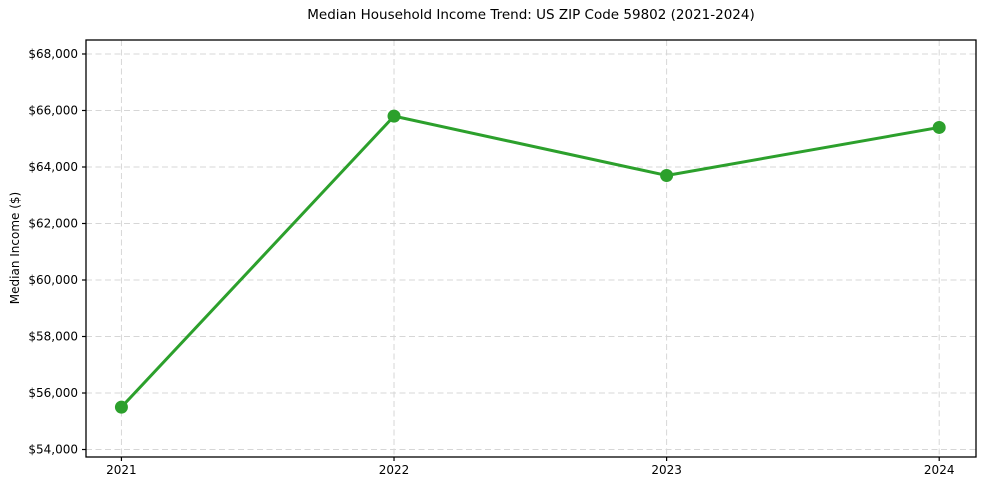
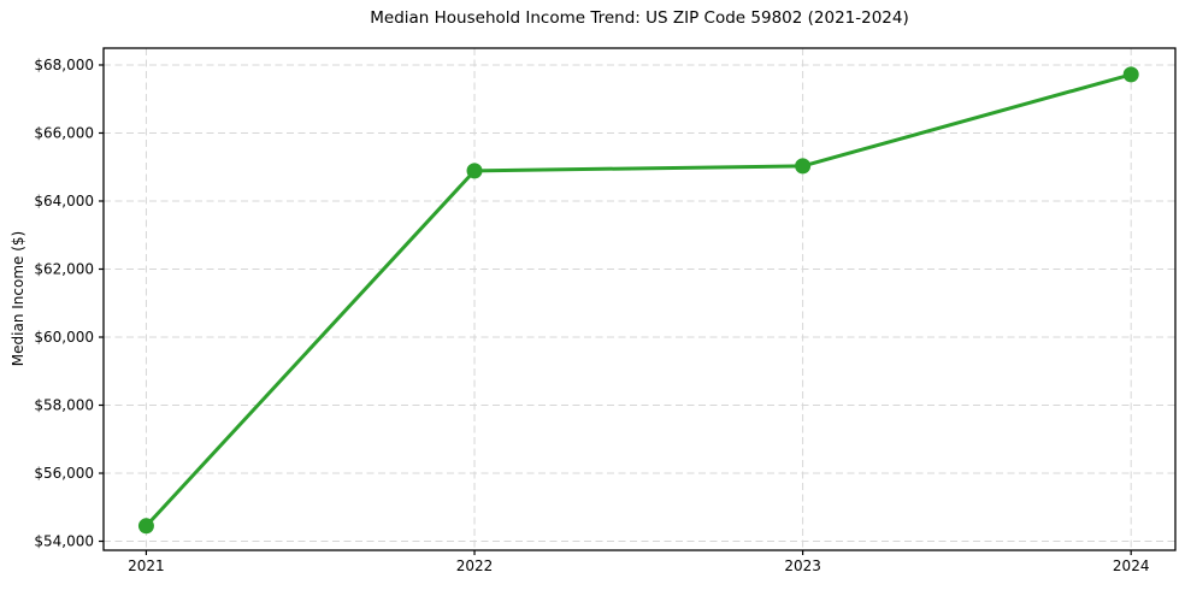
2021: $55500 -> $54400
2022: $65800 -> $64900
2023: $63700 -> $65000
2024: $65400 -> $67700
